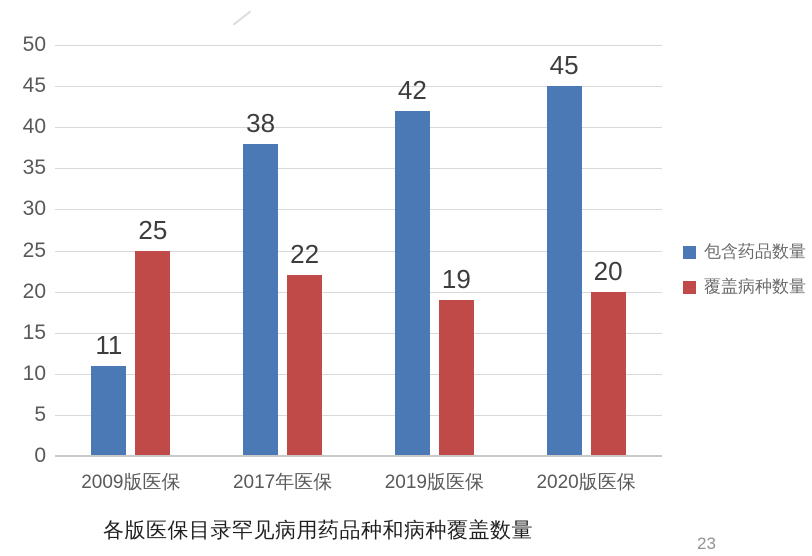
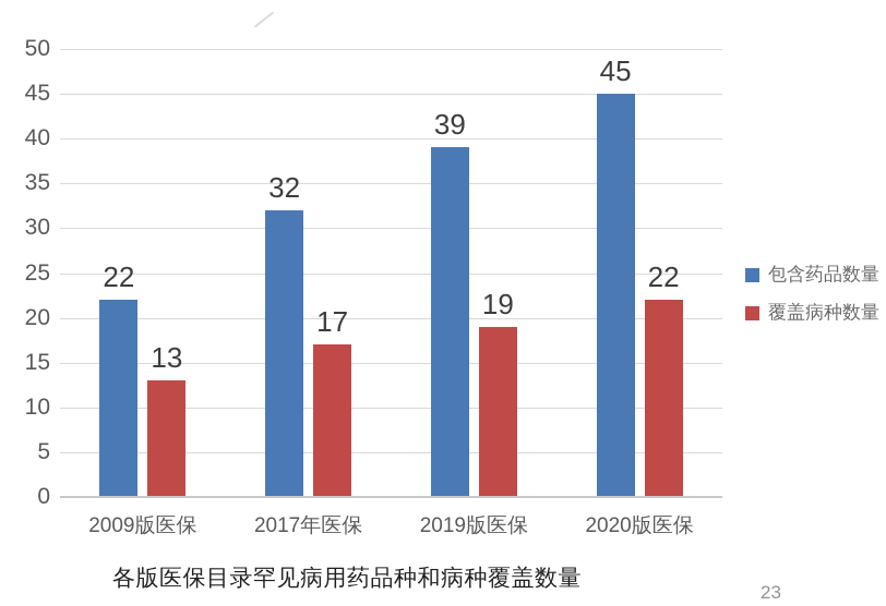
包含药品数量/2009版医保: 11 -> 22
覆盖病种数量/2009版医保: 25 -> 13
包含药品数量/2017年医保: 38 -> 32
覆盖病种数量/2017年医保: 22 -> 17
包含药品数量/2019版医保: 42 -> 39
覆盖病种数量/2020版医保: 20 -> 22
